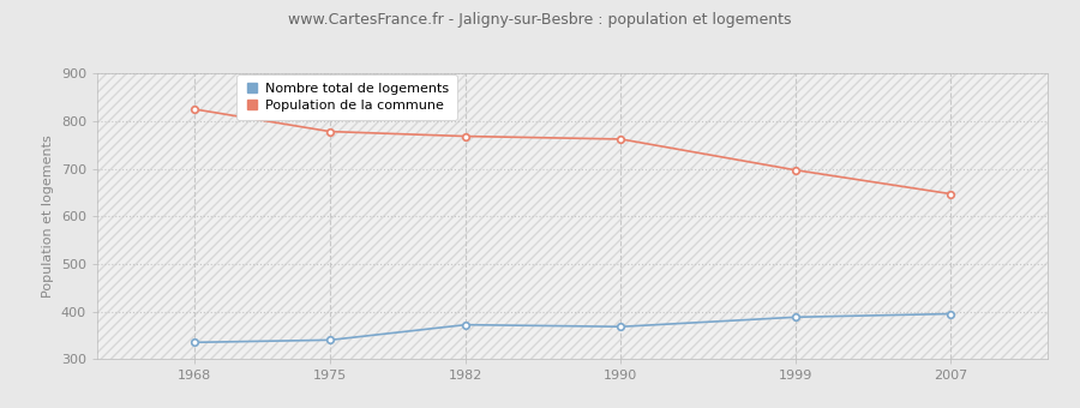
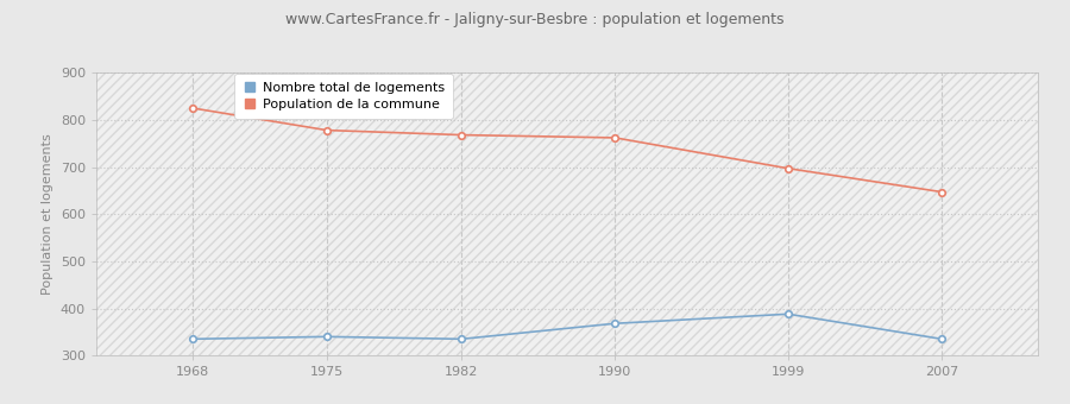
Nombre total de logements/1982: 372 -> 335
Nombre total de logements/2007: 395 -> 335
